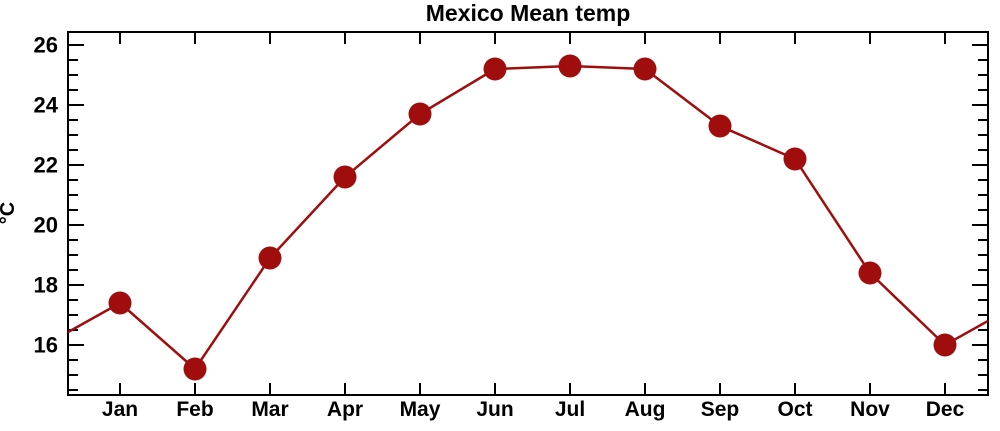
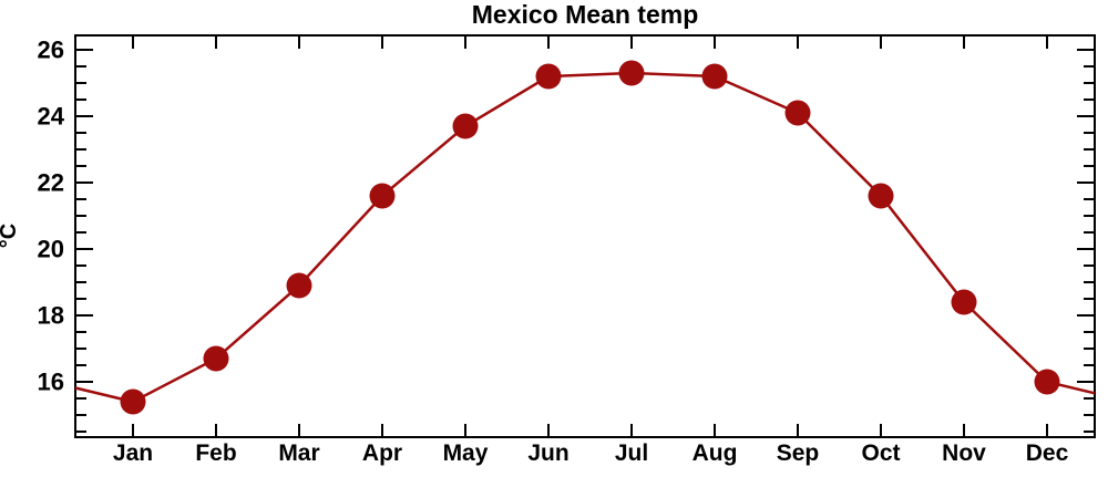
Jan: 17.4 -> 15.4
Feb: 15.2 -> 16.7
Sep: 23.3 -> 24.1
Oct: 22.2 -> 21.6
